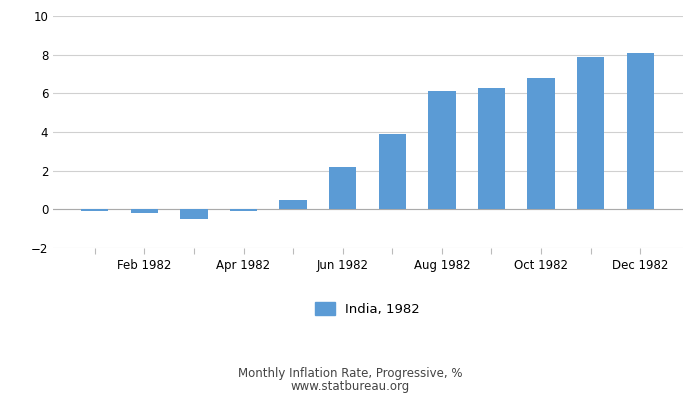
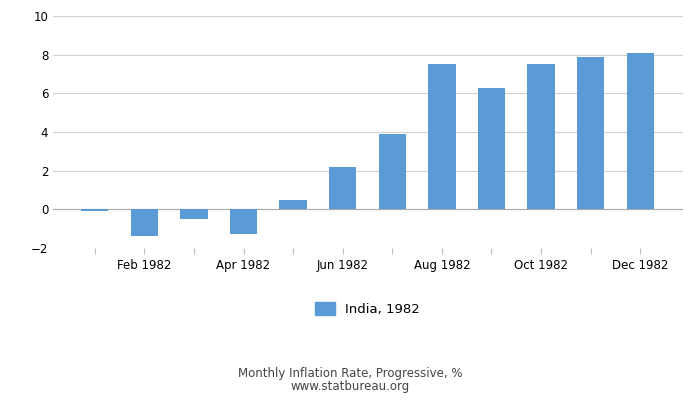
Feb 1982: -0.2 -> -1.4
Apr 1982: -0.1 -> -1.3
Aug 1982: 6.1 -> 7.5
Oct 1982: 6.8 -> 7.5
